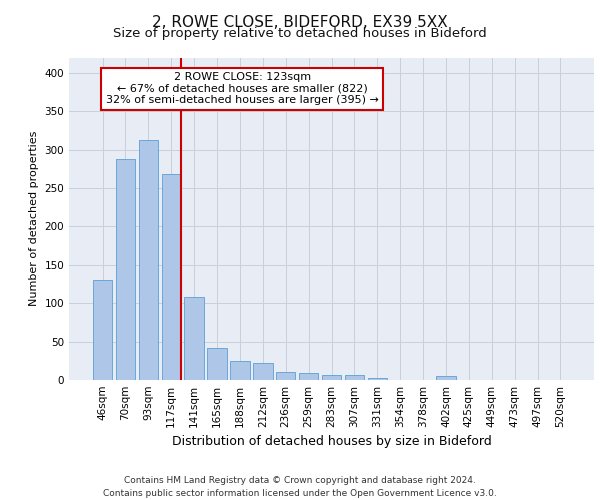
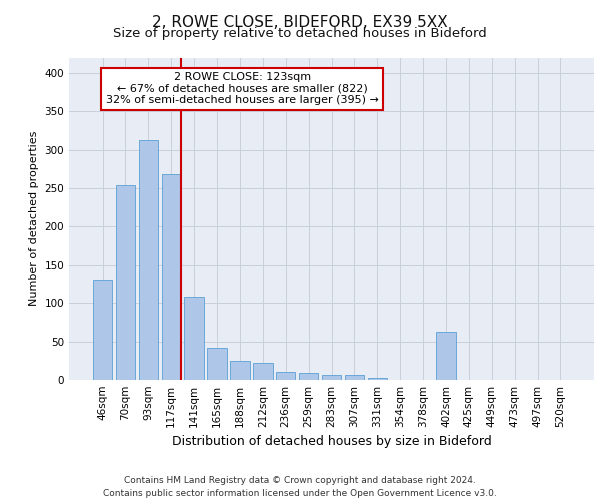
70sqm: 288 -> 254
402sqm: 5 -> 62
